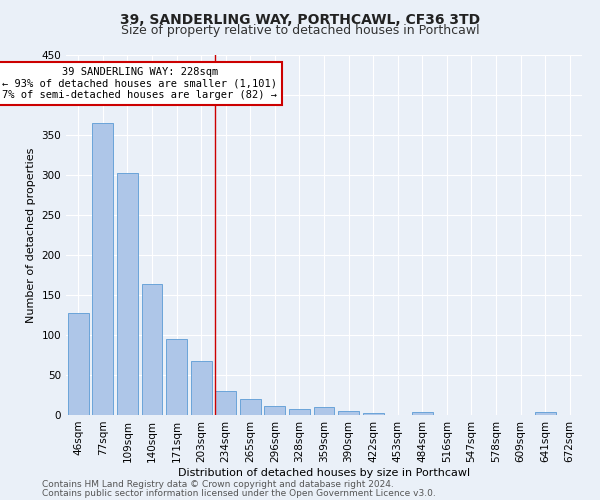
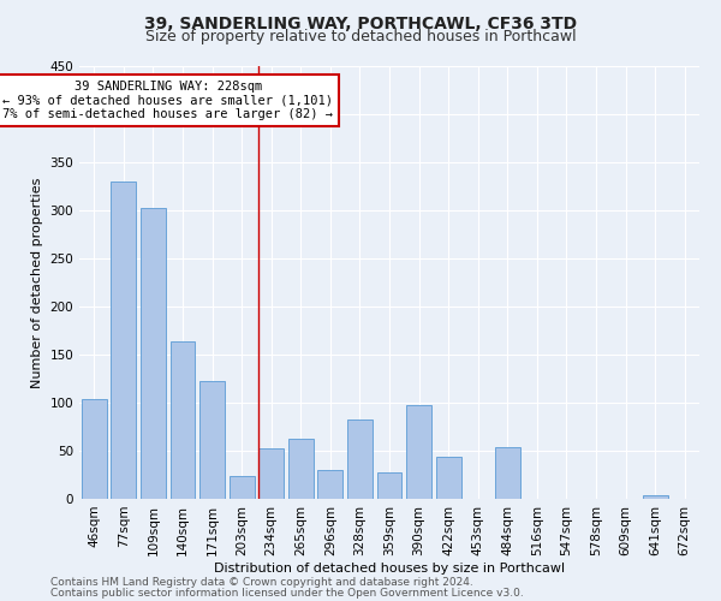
46sqm: 128 -> 104
77sqm: 365 -> 330
171sqm: 95 -> 122
203sqm: 68 -> 24
234sqm: 30 -> 52
265sqm: 20 -> 62
296sqm: 11 -> 30
328sqm: 8 -> 82
359sqm: 10 -> 28
390sqm: 5 -> 98
422sqm: 3 -> 44
484sqm: 4 -> 54
